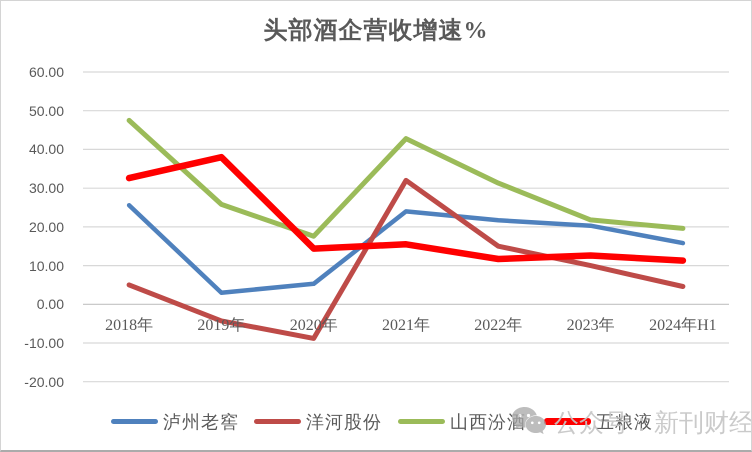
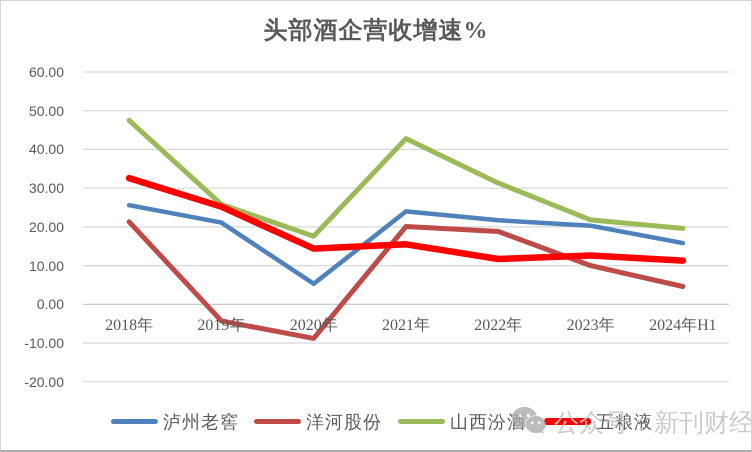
洋河股份/2018年: 5 -> 21
泸州老窖/2019年: 3 -> 21
五粮液/2019年: 38 -> 25
洋河股份/2021年: 32 -> 20
洋河股份/2022年: 15 -> 19
